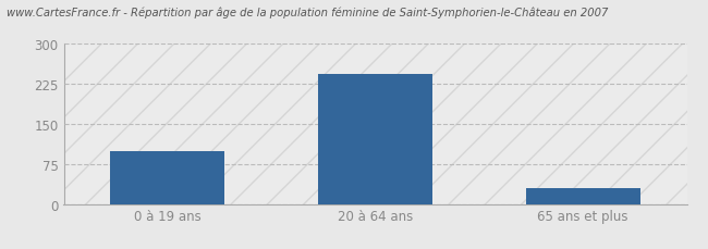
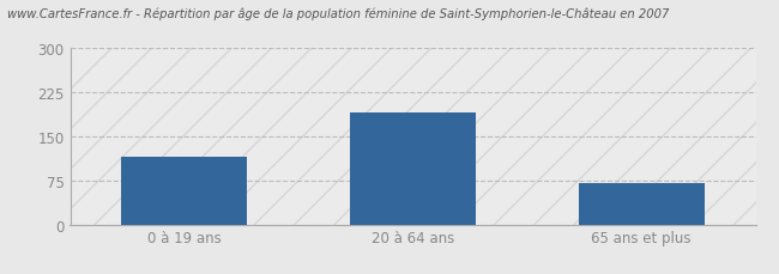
0 à 19 ans: 100 -> 115
20 à 64 ans: 243 -> 190
65 ans et plus: 30 -> 70
